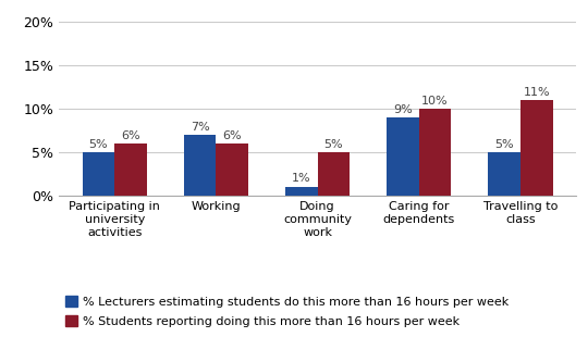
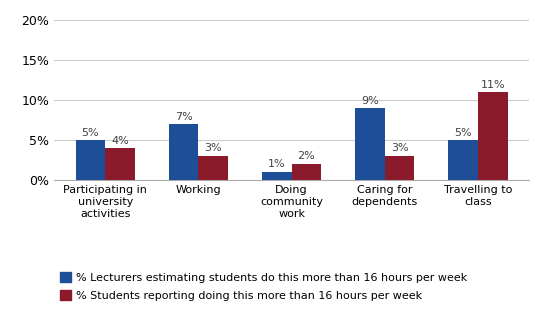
% Students reporting doing this more than 16 hours per week/Participating in university activities: 6% -> 4%
% Students reporting doing this more than 16 hours per week/Working: 6% -> 3%
% Students reporting doing this more than 16 hours per week/Doing community work: 5% -> 2%
% Students reporting doing this more than 16 hours per week/Caring for dependents: 10% -> 3%
